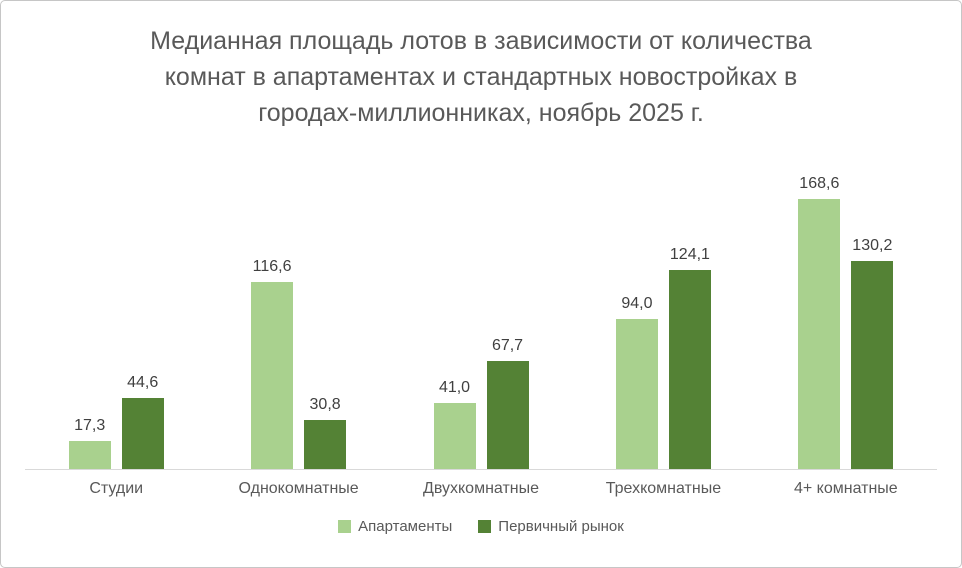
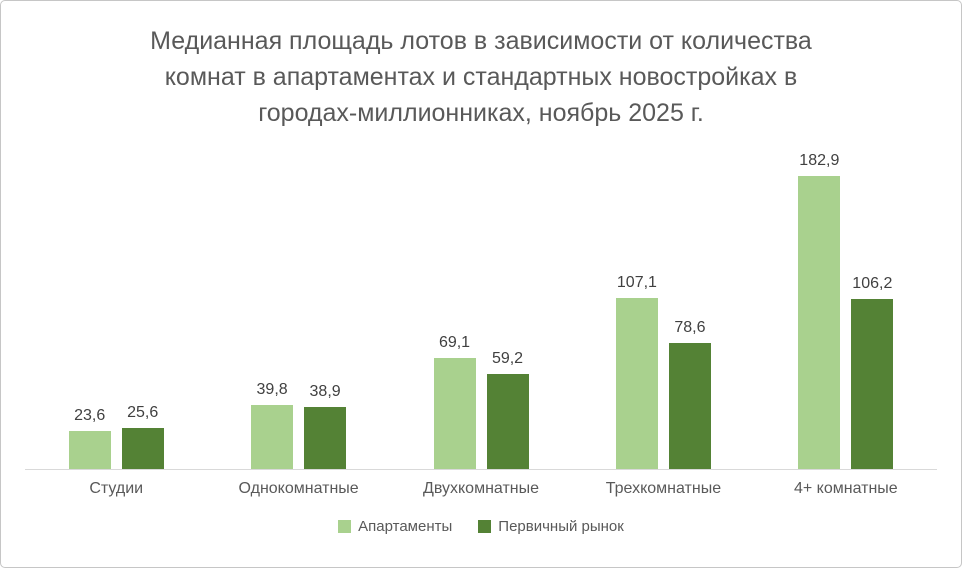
Апартаменты/Студии: 17,3 -> 23,6
Первичный рынок/Студии: 44,6 -> 25,6
Апартаменты/Однокомнатные: 116,6 -> 39,8
Первичный рынок/Однокомнатные: 30,8 -> 38,9
Апартаменты/Двухкомнатные: 41,0 -> 69,1
Первичный рынок/Двухкомнатные: 67,7 -> 59,2
Апартаменты/Трехкомнатные: 94,0 -> 107,1
Первичный рынок/Трехкомнатные: 124,1 -> 78,6
Апартаменты/4+ комнатные: 168,6 -> 182,9
Первичный рынок/4+ комнатные: 130,2 -> 106,2
